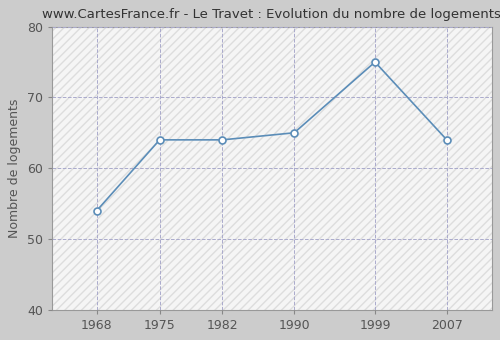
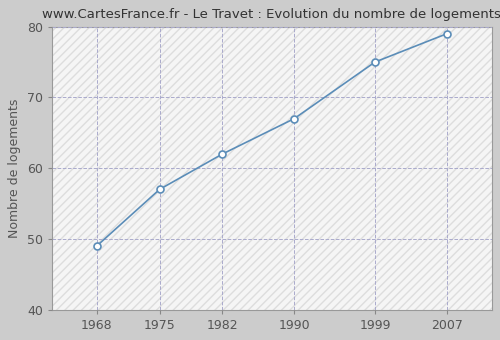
1968: 54 -> 49
1975: 64 -> 57
1982: 64 -> 62
1990: 65 -> 67
2007: 64 -> 79
